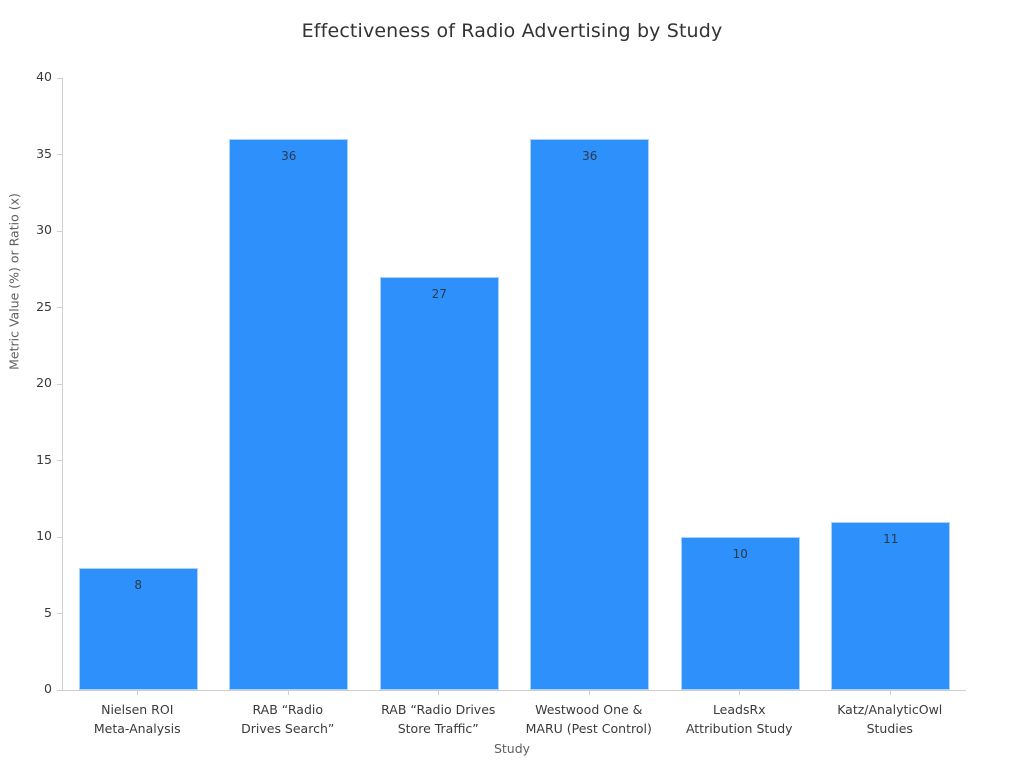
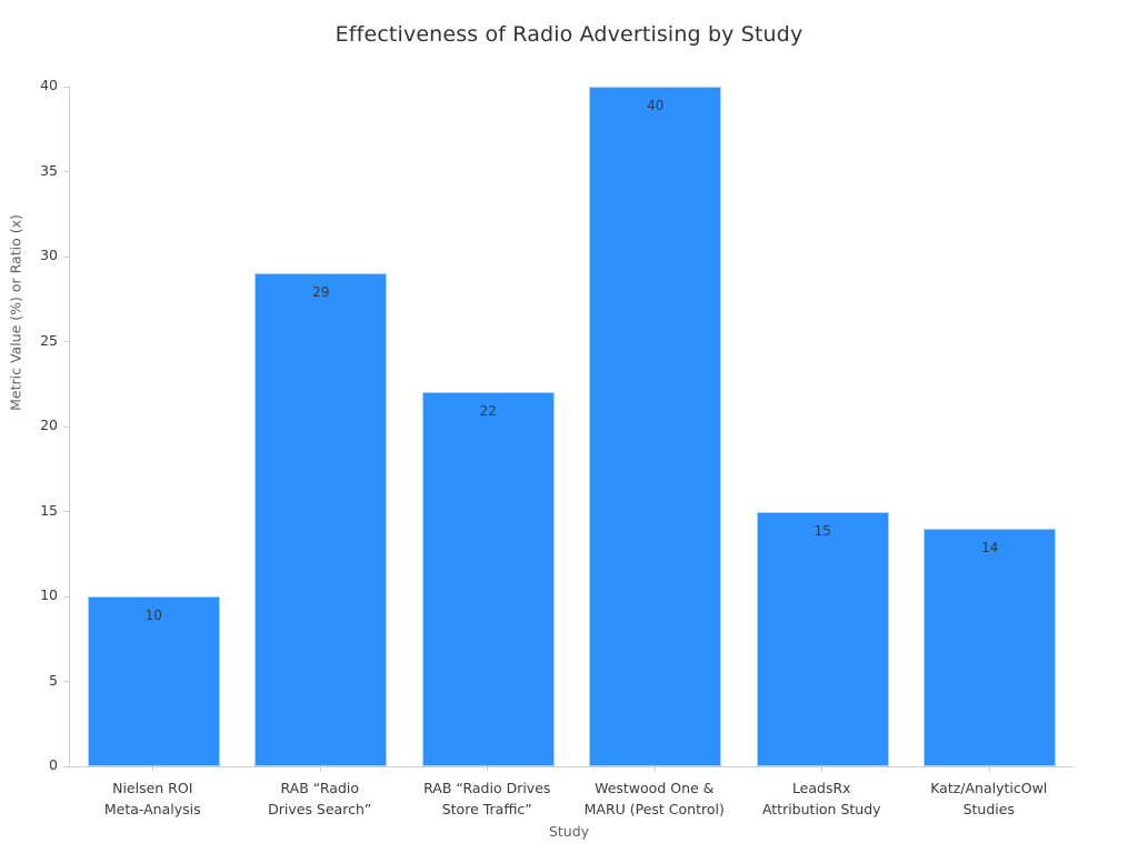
Nielsen ROI Meta-Analysis: 8 -> 10
RAB “Radio Drives Search”: 36 -> 29
RAB “Radio Drives Store Traffic”: 27 -> 22
Westwood One & MARU (Pest Control): 36 -> 40
LeadsRx Attribution Study: 10 -> 15
Katz/AnalyticOwl Studies: 11 -> 14
